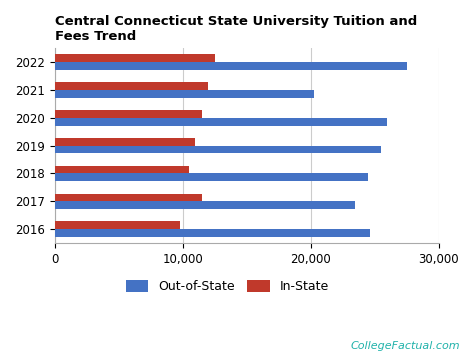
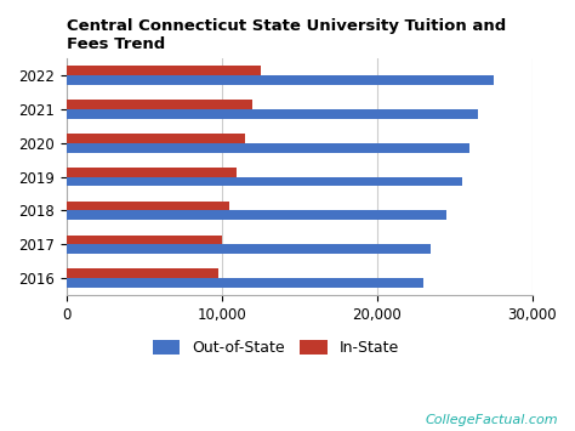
Out-of-State/2021: 20,300 -> 26,500
In-State/2017: 11,500 -> 10,000
Out-of-State/2016: 24,600 -> 23,000
